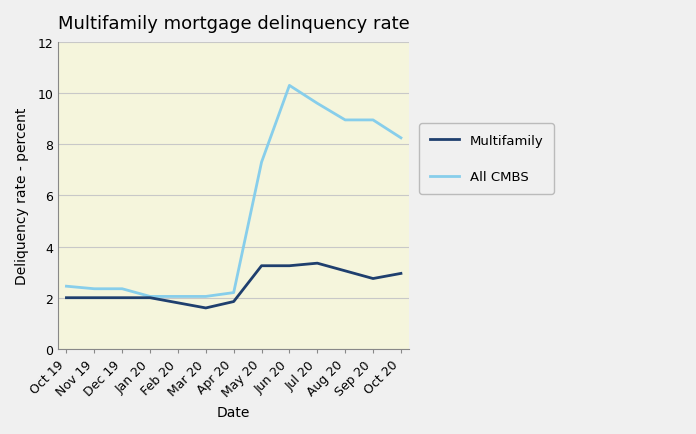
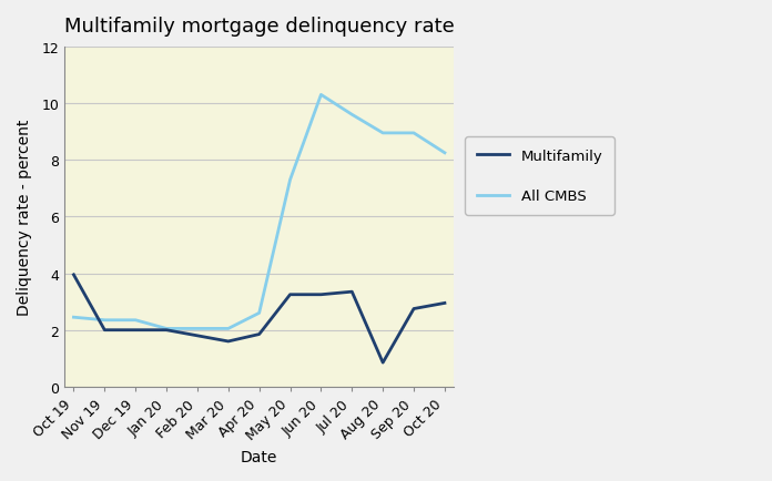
Multifamily/Oct 19: 2.00 -> 3.95
All CMBS/Apr 20: 2.20 -> 2.60
Multifamily/Aug 20: 3.05 -> 0.85
